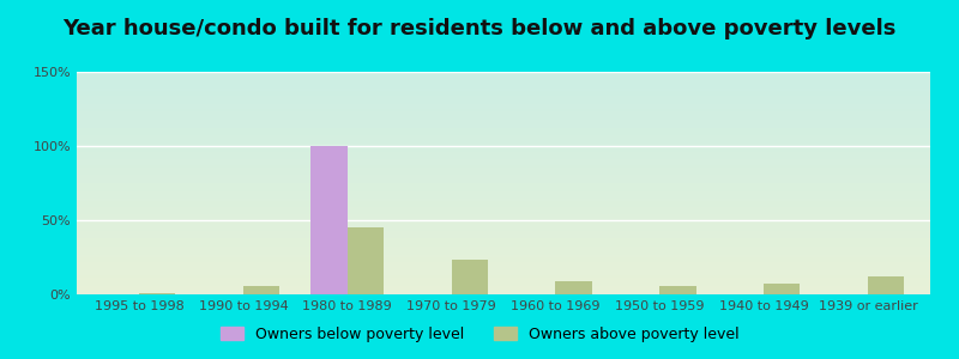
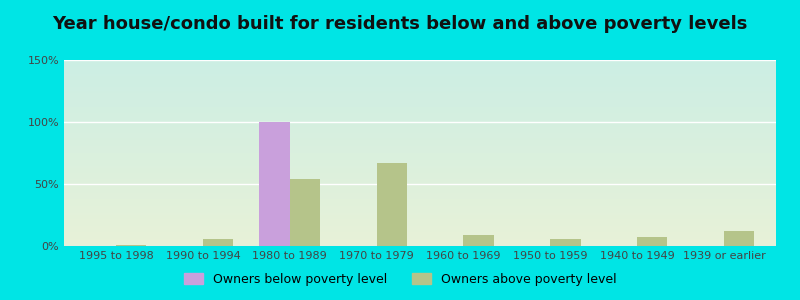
Owners above poverty level/1980 to 1989: 45% -> 54%
Owners above poverty level/1970 to 1979: 23% -> 67%
